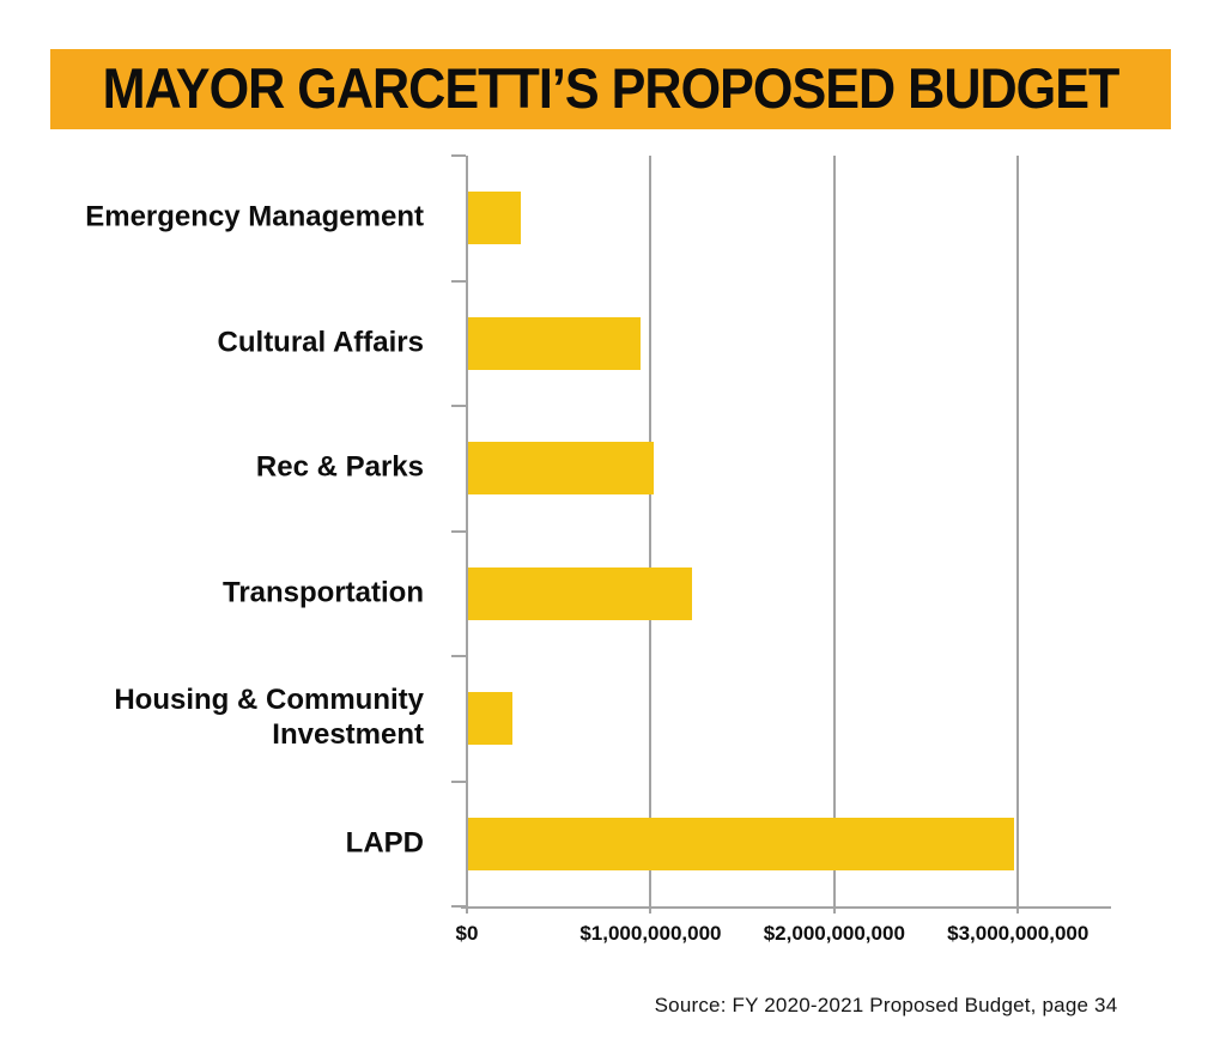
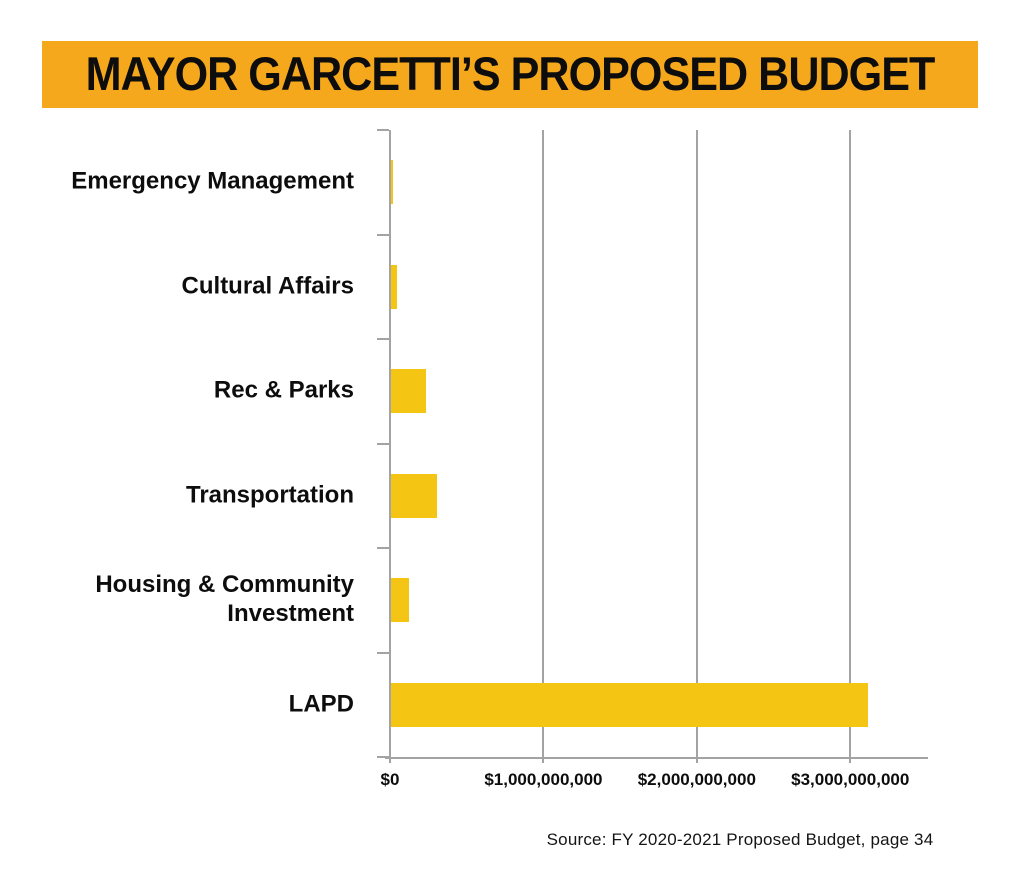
Emergency Management: $290000000 -> $10000000
Cultural Affairs: $940000000 -> $40000000
Rec & Parks: $1010000000 -> $230000000
Transportation: $1220000000 -> $300000000
Housing & Community Investment: $240000000 -> $120000000
LAPD: $2970000000 -> $3110000000
